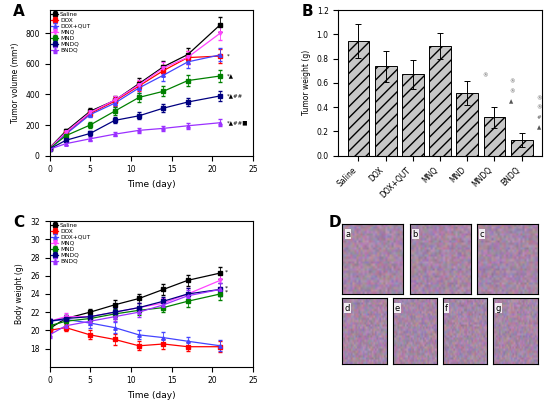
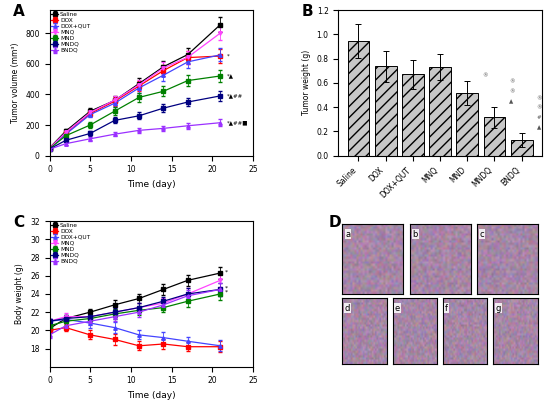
MNQ: 0.91 -> 0.73
